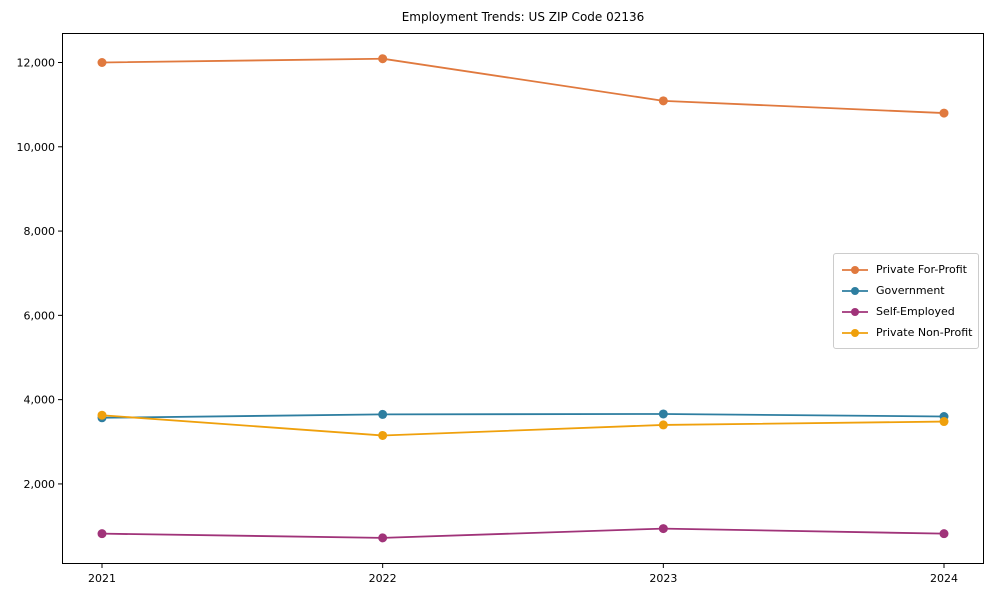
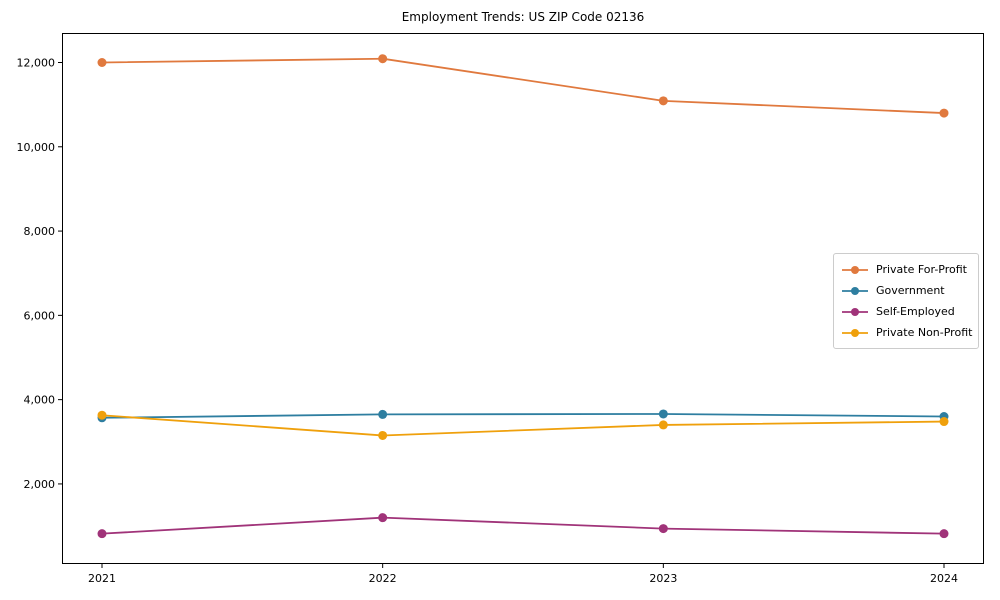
Self-Employed/2022: 700 -> 1200
